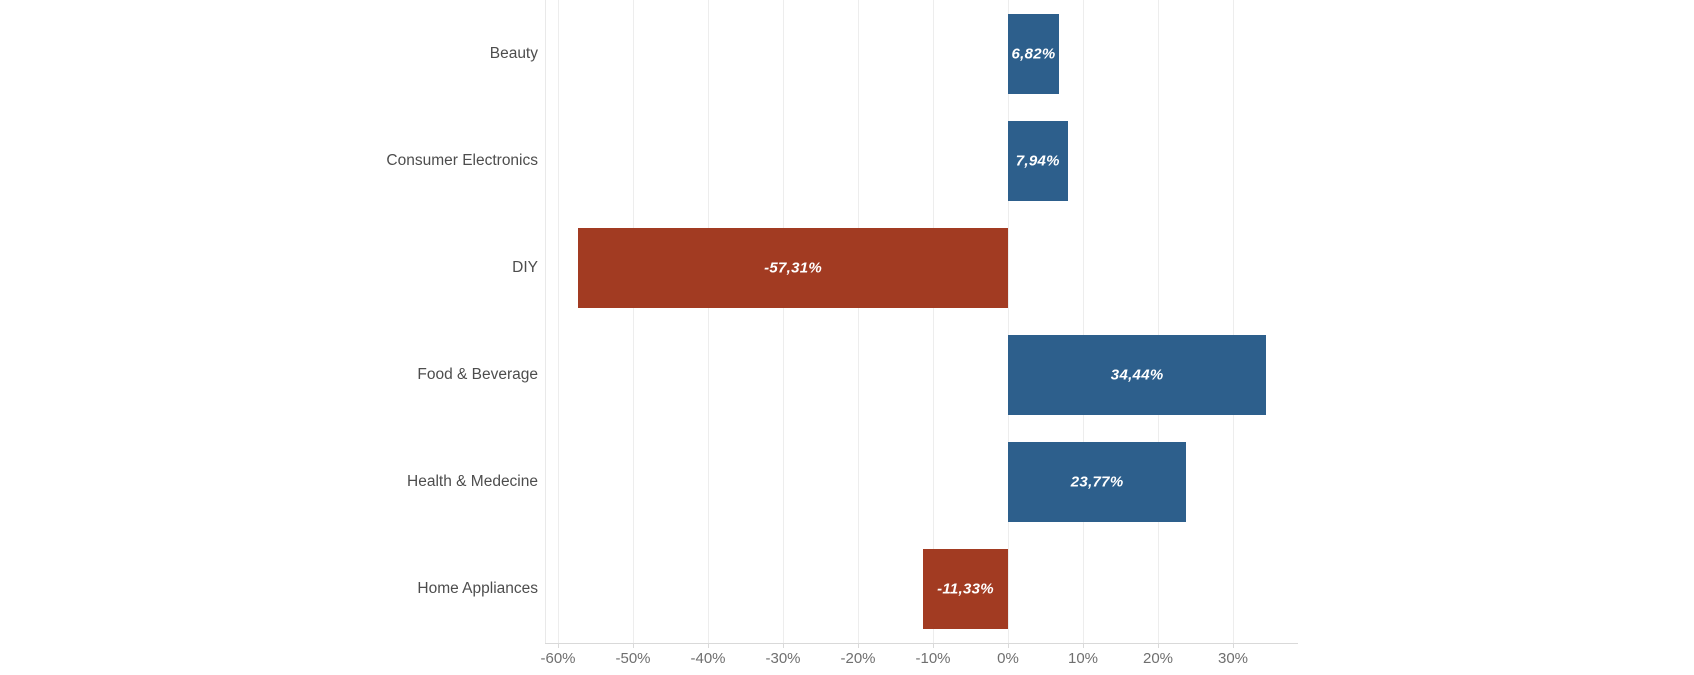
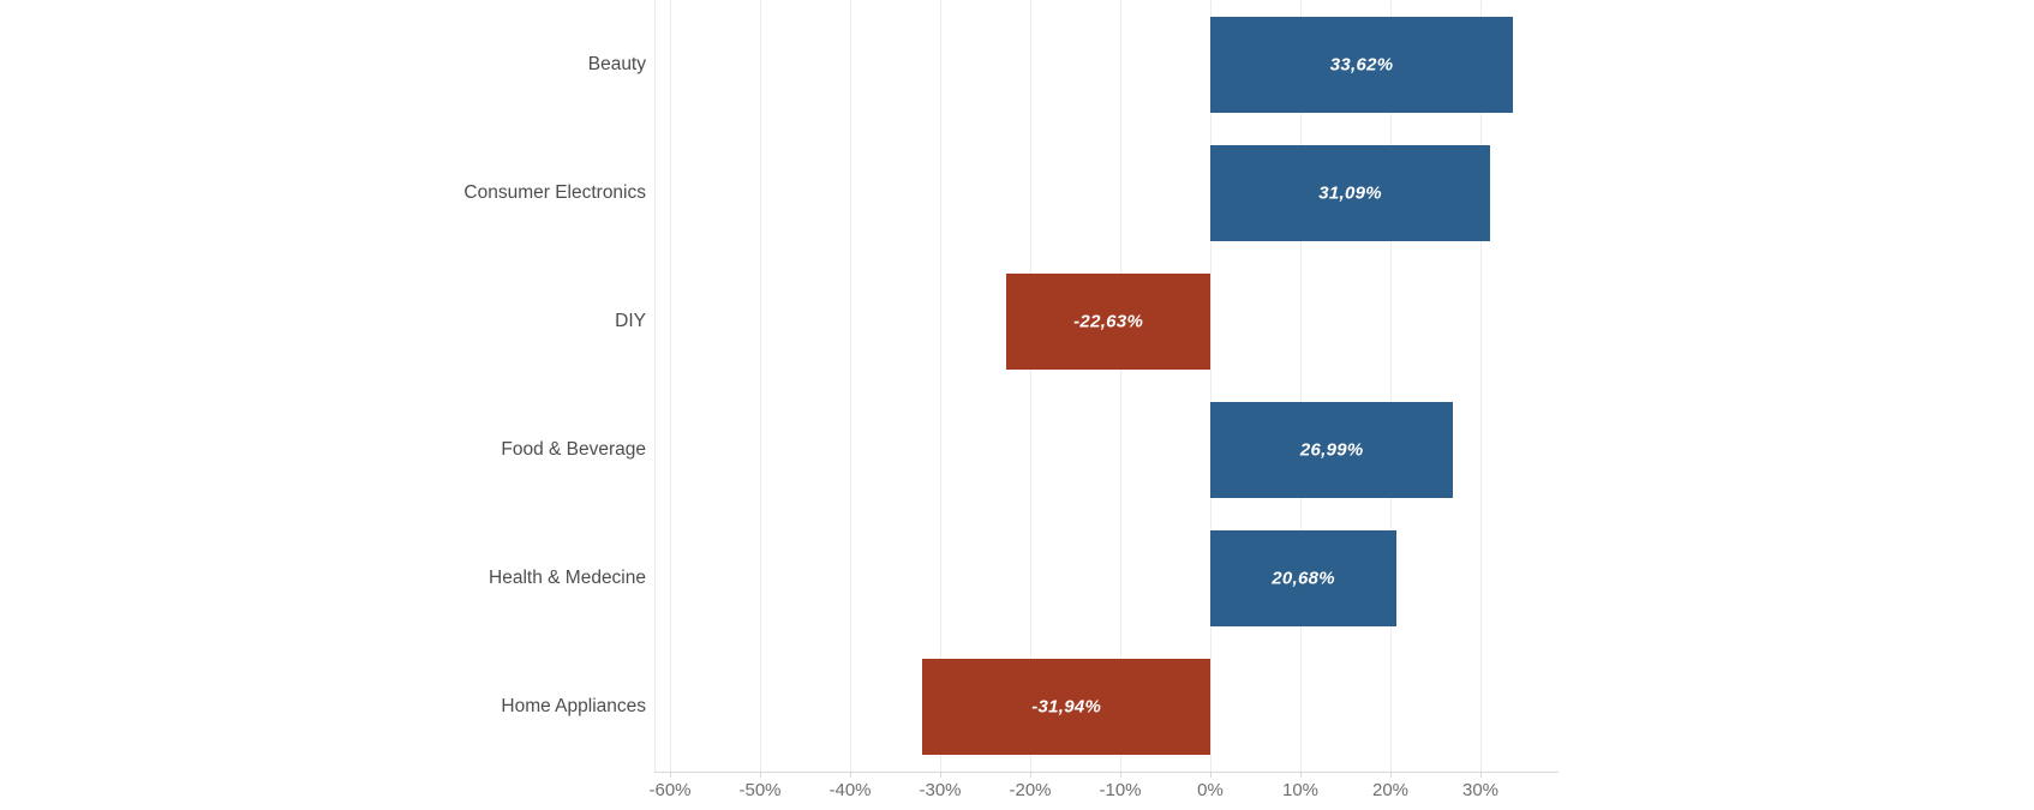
Beauty: 6,82% -> 33,62%
Consumer Electronics: 7,94% -> 31,09%
DIY: -57,31% -> -22,63%
Food & Beverage: 34,44% -> 26,99%
Health & Medecine: 23,77% -> 20,68%
Home Appliances: -11,33% -> -31,94%
